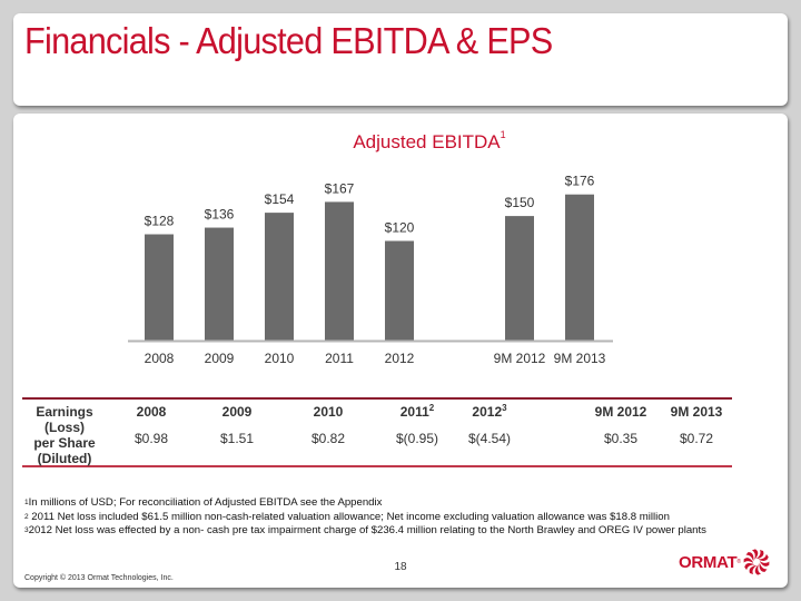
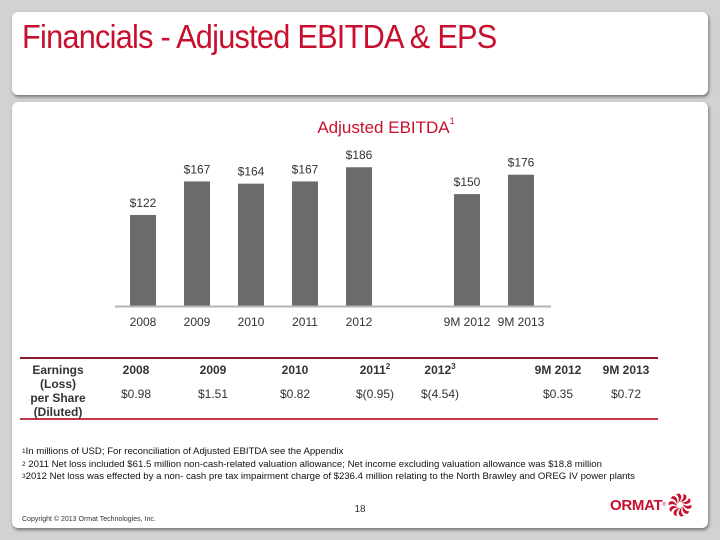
2008: $128 -> $122
2009: $136 -> $167
2010: $154 -> $164
2012: $120 -> $186
